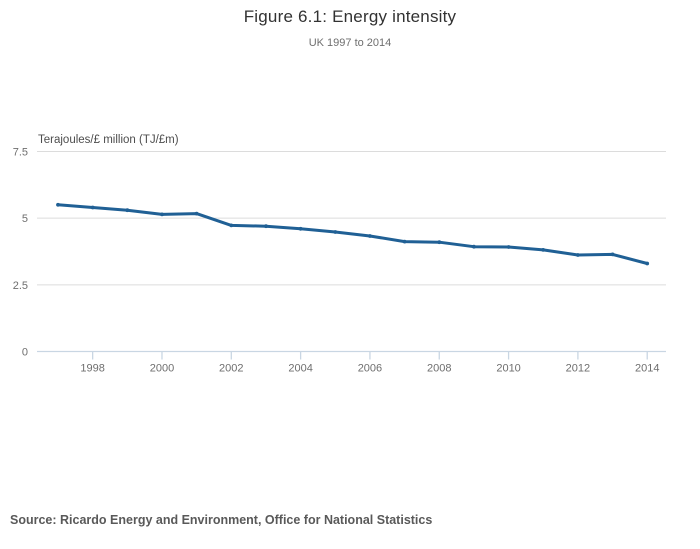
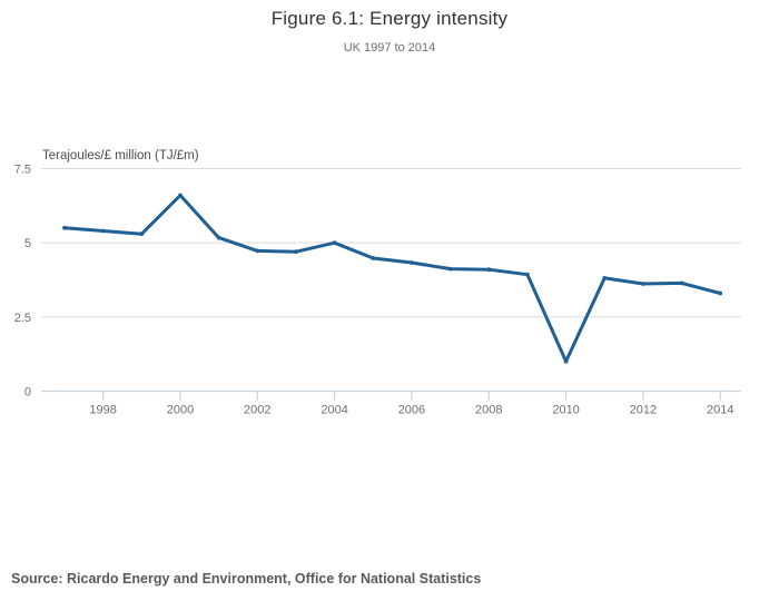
2000: 5.1 -> 6.6
2004: 4.6 -> 5.0
2010: 3.9 -> 1.0
